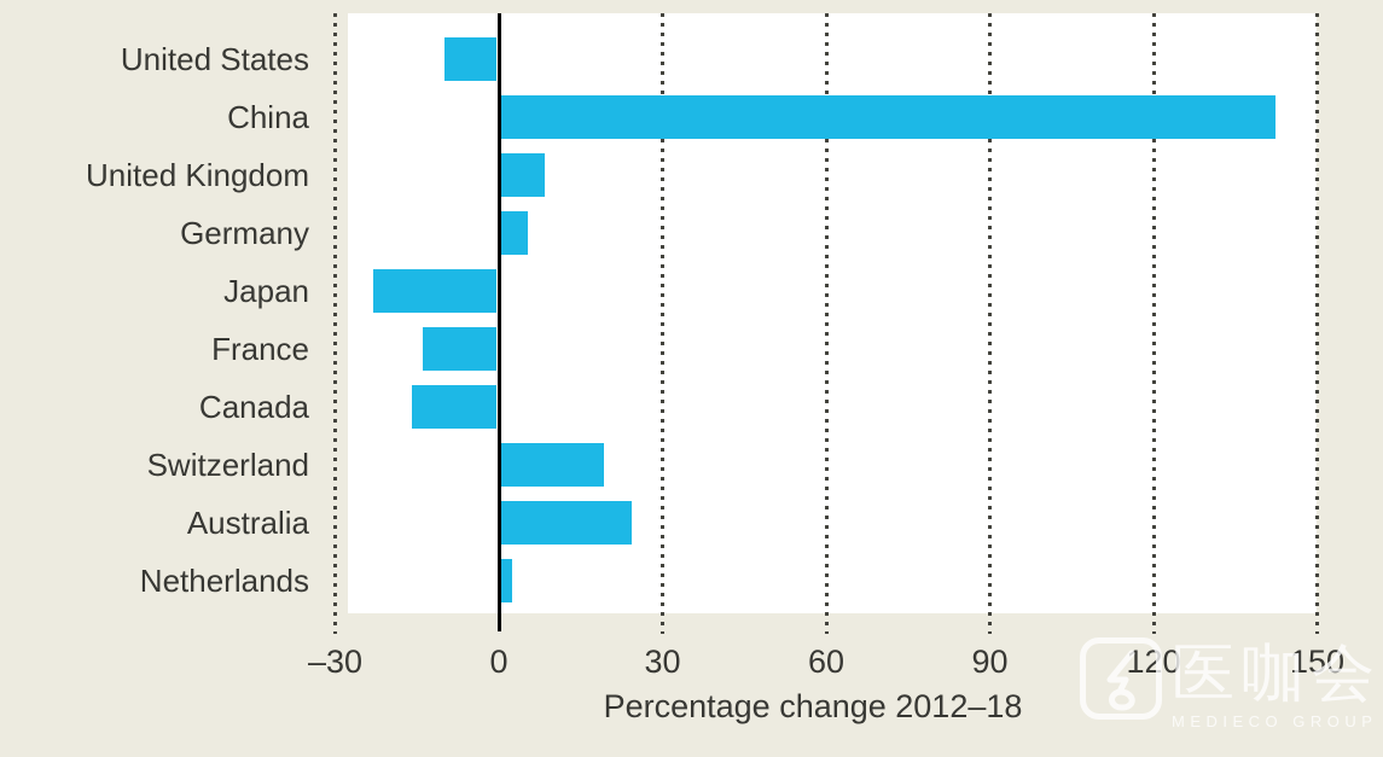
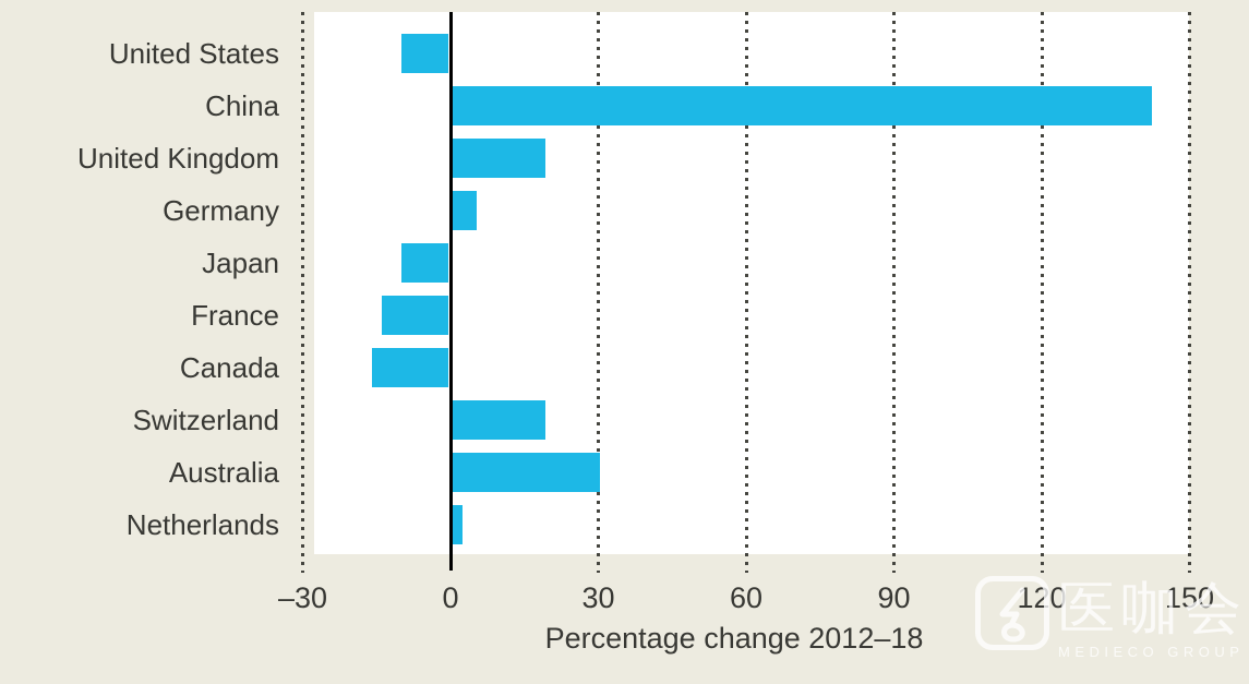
United Kingdom: 8 -> 19
Japan: -23 -> -10
Australia: 24 -> 30
